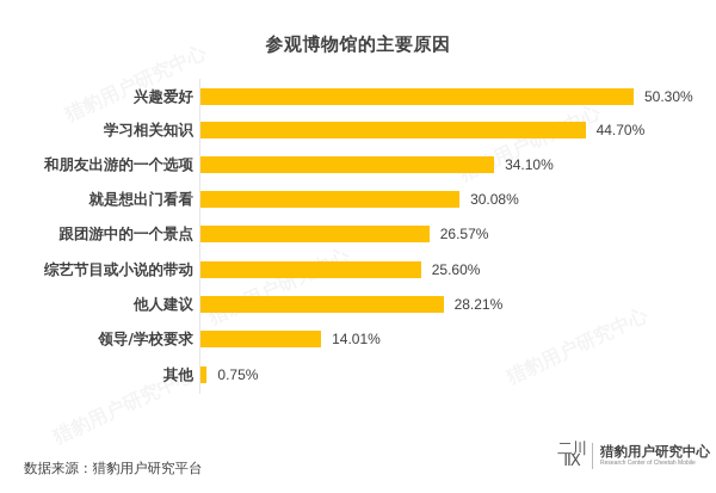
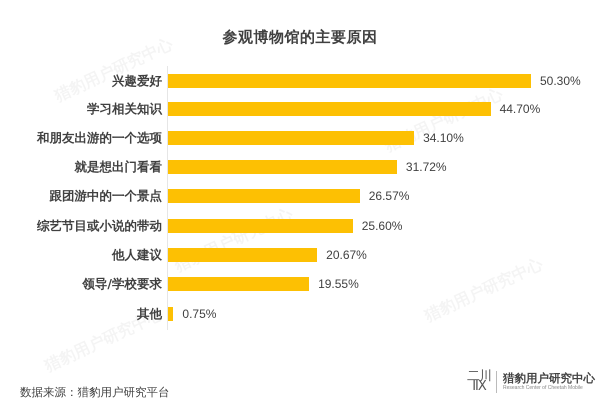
就是想出门看看: 30.08% -> 31.72%
他人建议: 28.21% -> 20.67%
领导/学校要求: 14.01% -> 19.55%
